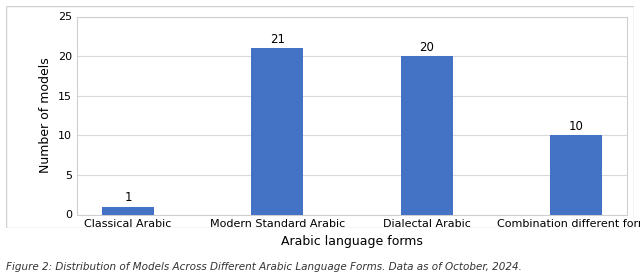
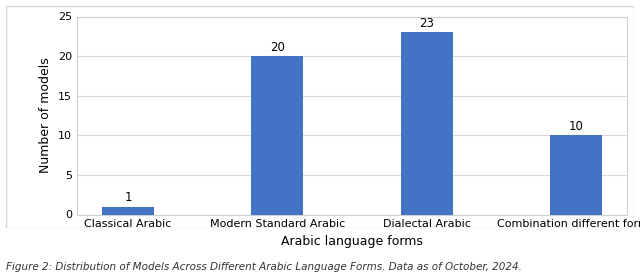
Modern Standard Arabic: 21 -> 20
Dialectal Arabic: 20 -> 23
